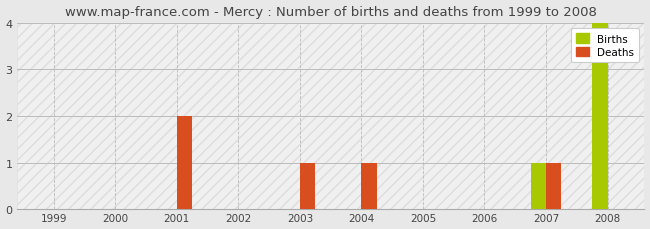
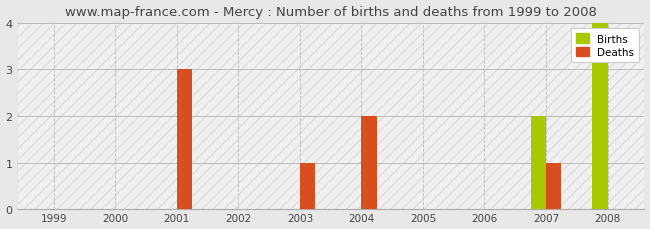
Deaths/2001: 2 -> 3
Deaths/2004: 1 -> 2
Births/2007: 1 -> 2
